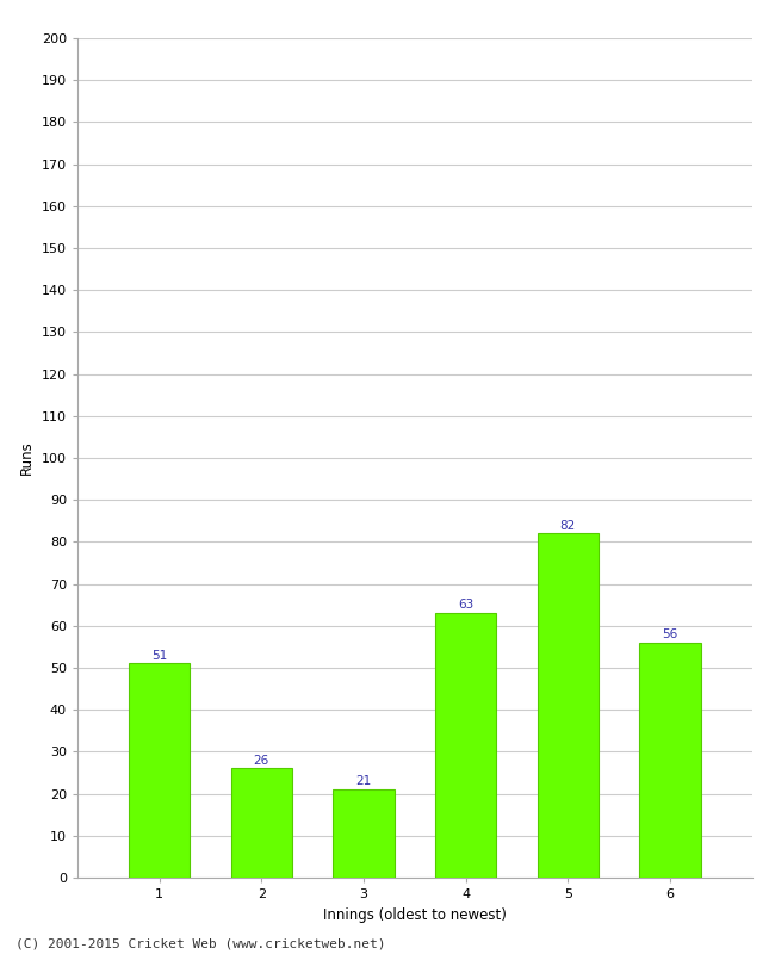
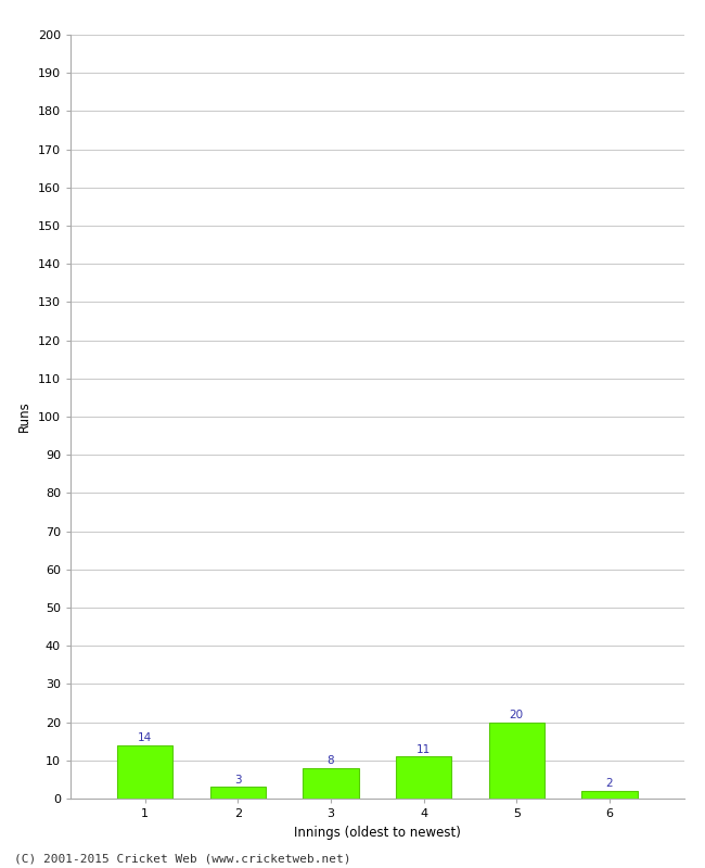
1: 51 -> 14
2: 26 -> 3
3: 21 -> 8
4: 63 -> 11
5: 82 -> 20
6: 56 -> 2
